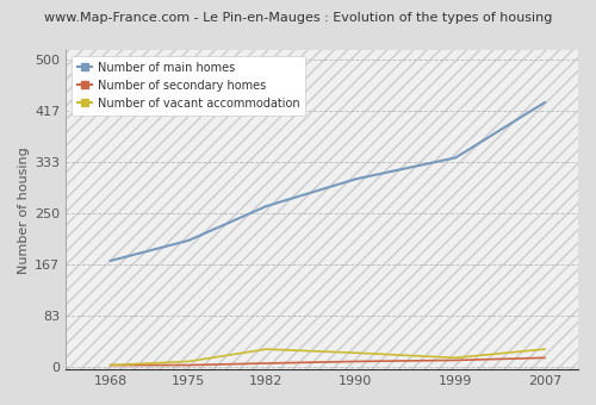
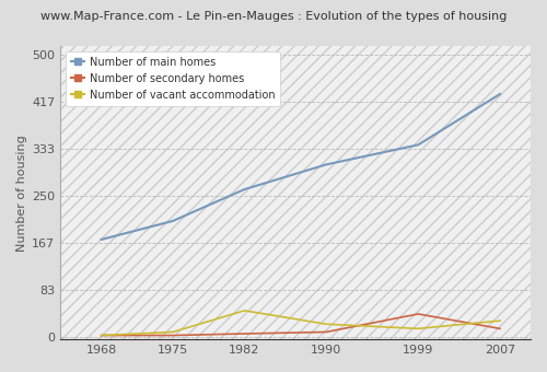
Number of vacant accommodation/1982: 28 -> 46
Number of secondary homes/1999: 10 -> 40
